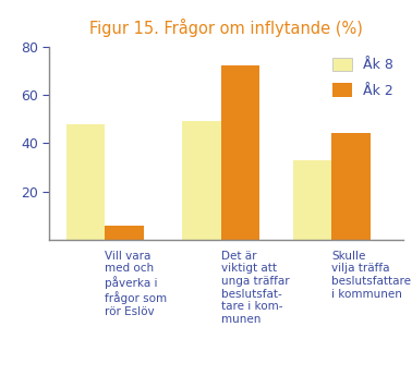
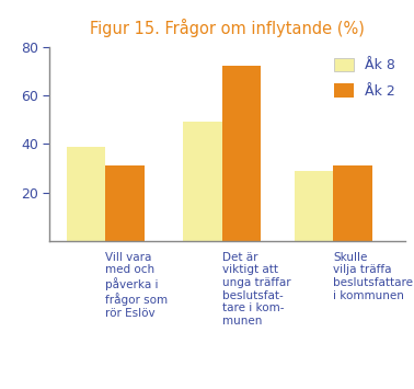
Åk 8/Vill vara med och påverka i frågor som rör Eslöv: 48 -> 39
Åk 2/Vill vara med och påverka i frågor som rör Eslöv: 6 -> 31
Åk 8/Skulle vilja träffa beslutsfattare i kommunen: 33 -> 29
Åk 2/Skulle vilja träffa beslutsfattare i kommunen: 44 -> 31
